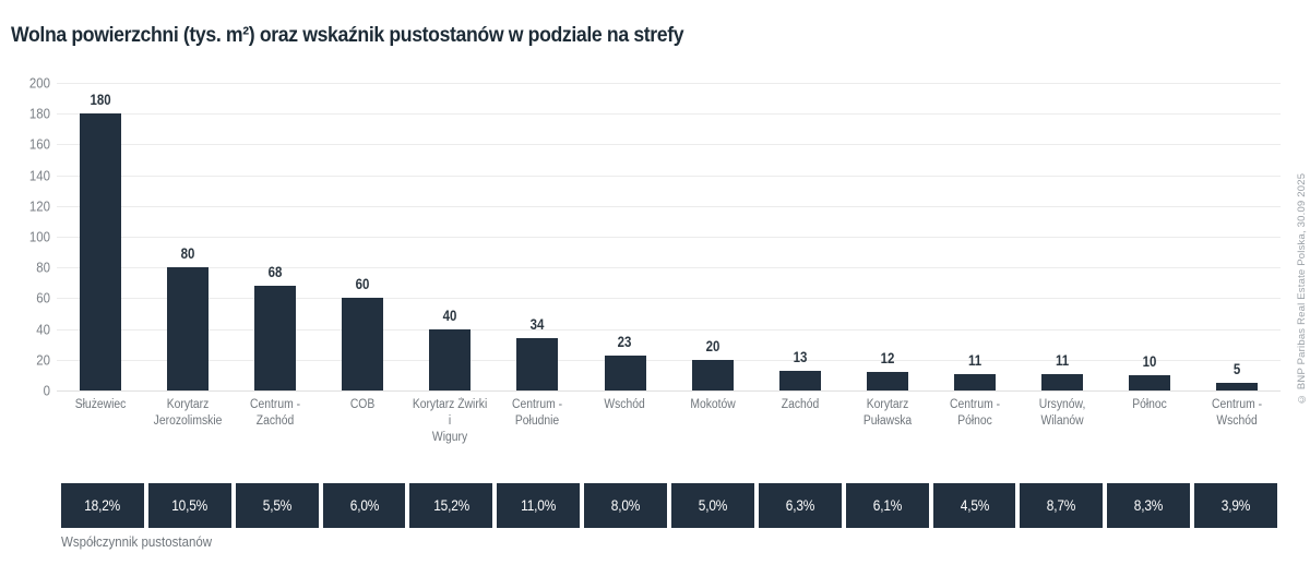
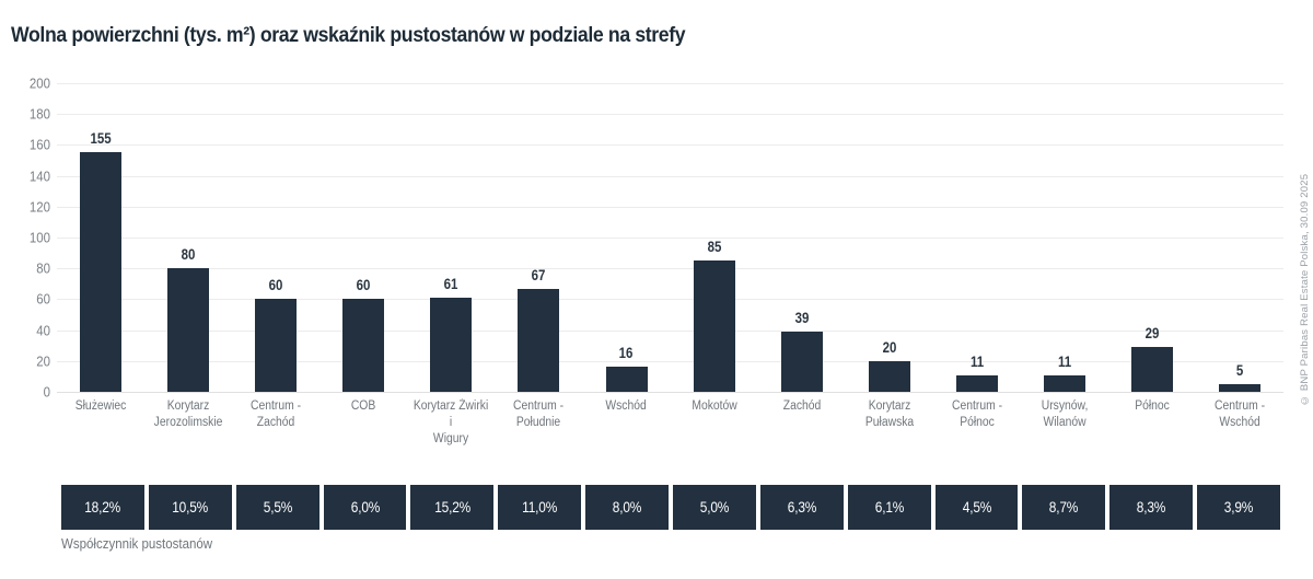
Służewiec: 180 -> 155
Centrum - Zachód: 68 -> 60
Korytarz Żwirki i Wigury: 40 -> 61
Centrum - Południe: 34 -> 67
Wschód: 23 -> 16
Mokotów: 20 -> 85
Zachód: 13 -> 39
Korytarz Puławska: 12 -> 20
Północ: 10 -> 29
